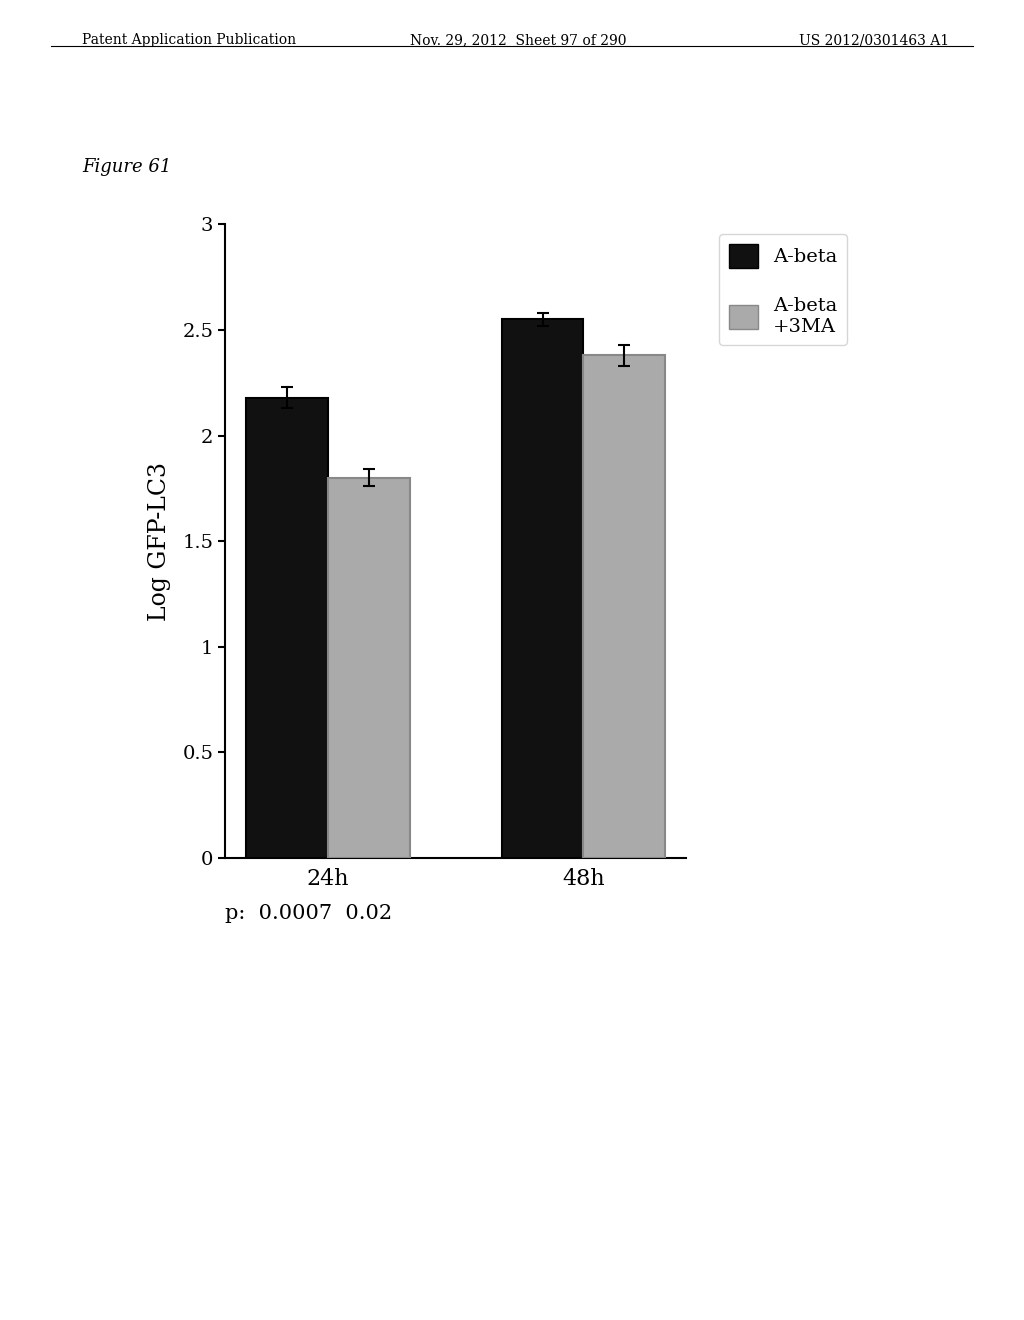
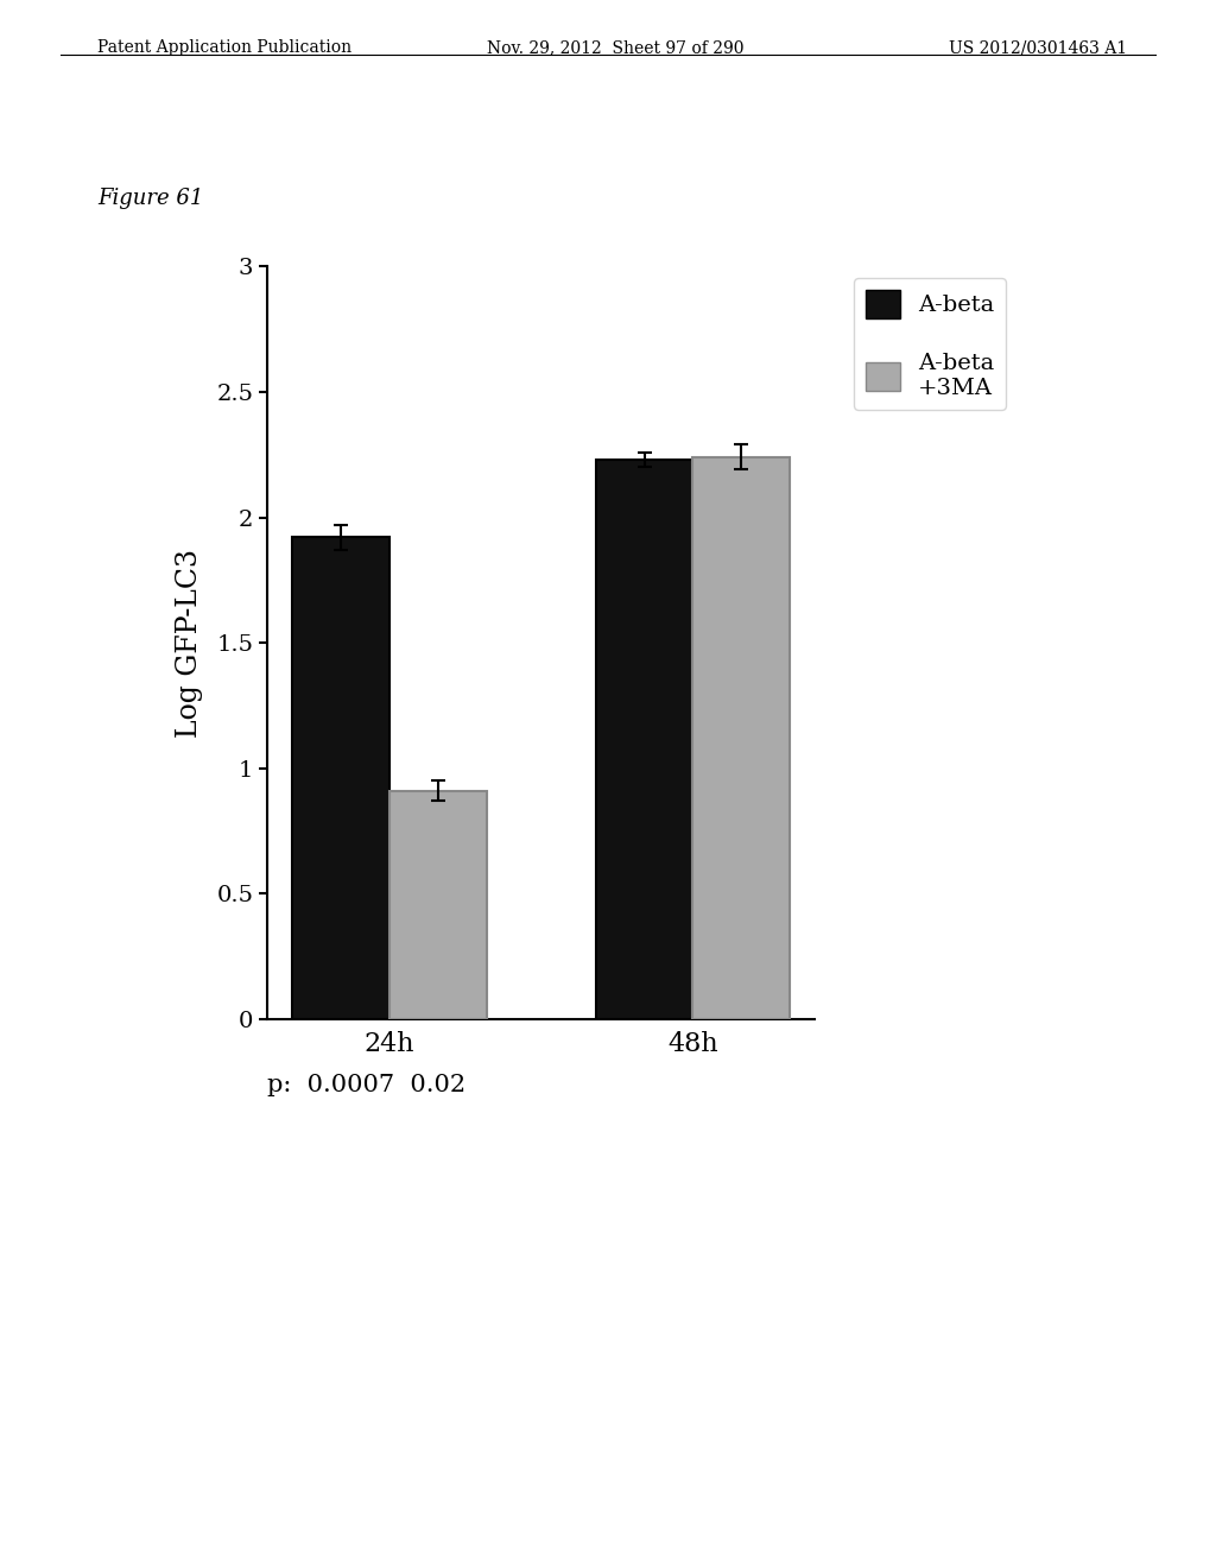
A-beta/24h: 2.18 -> 1.92
A-beta +3MA/24h: 1.80 -> 0.91
A-beta/48h: 2.55 -> 2.23
A-beta +3MA/48h: 2.38 -> 2.24
